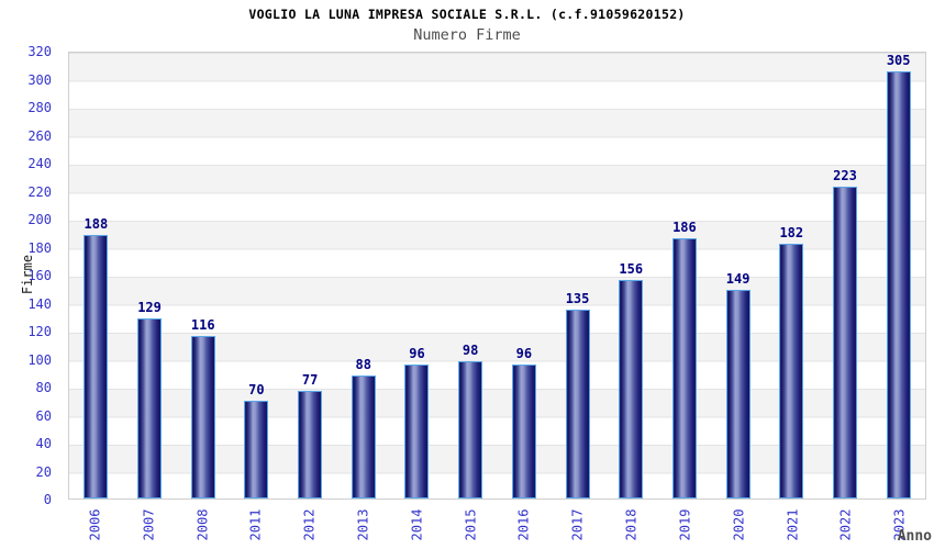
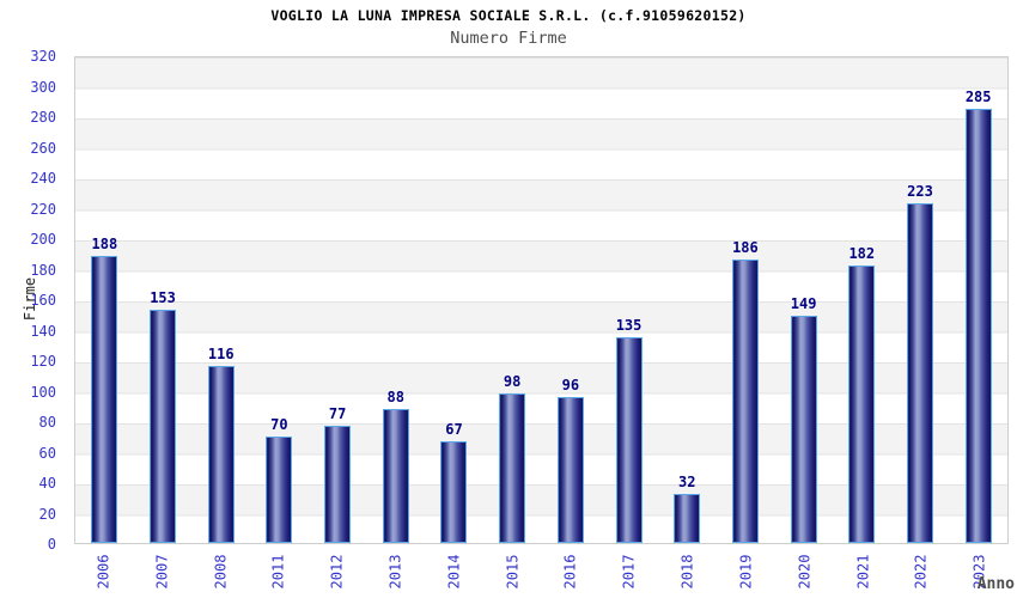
2007: 129 -> 153
2014: 96 -> 67
2018: 156 -> 32
2023: 305 -> 285
